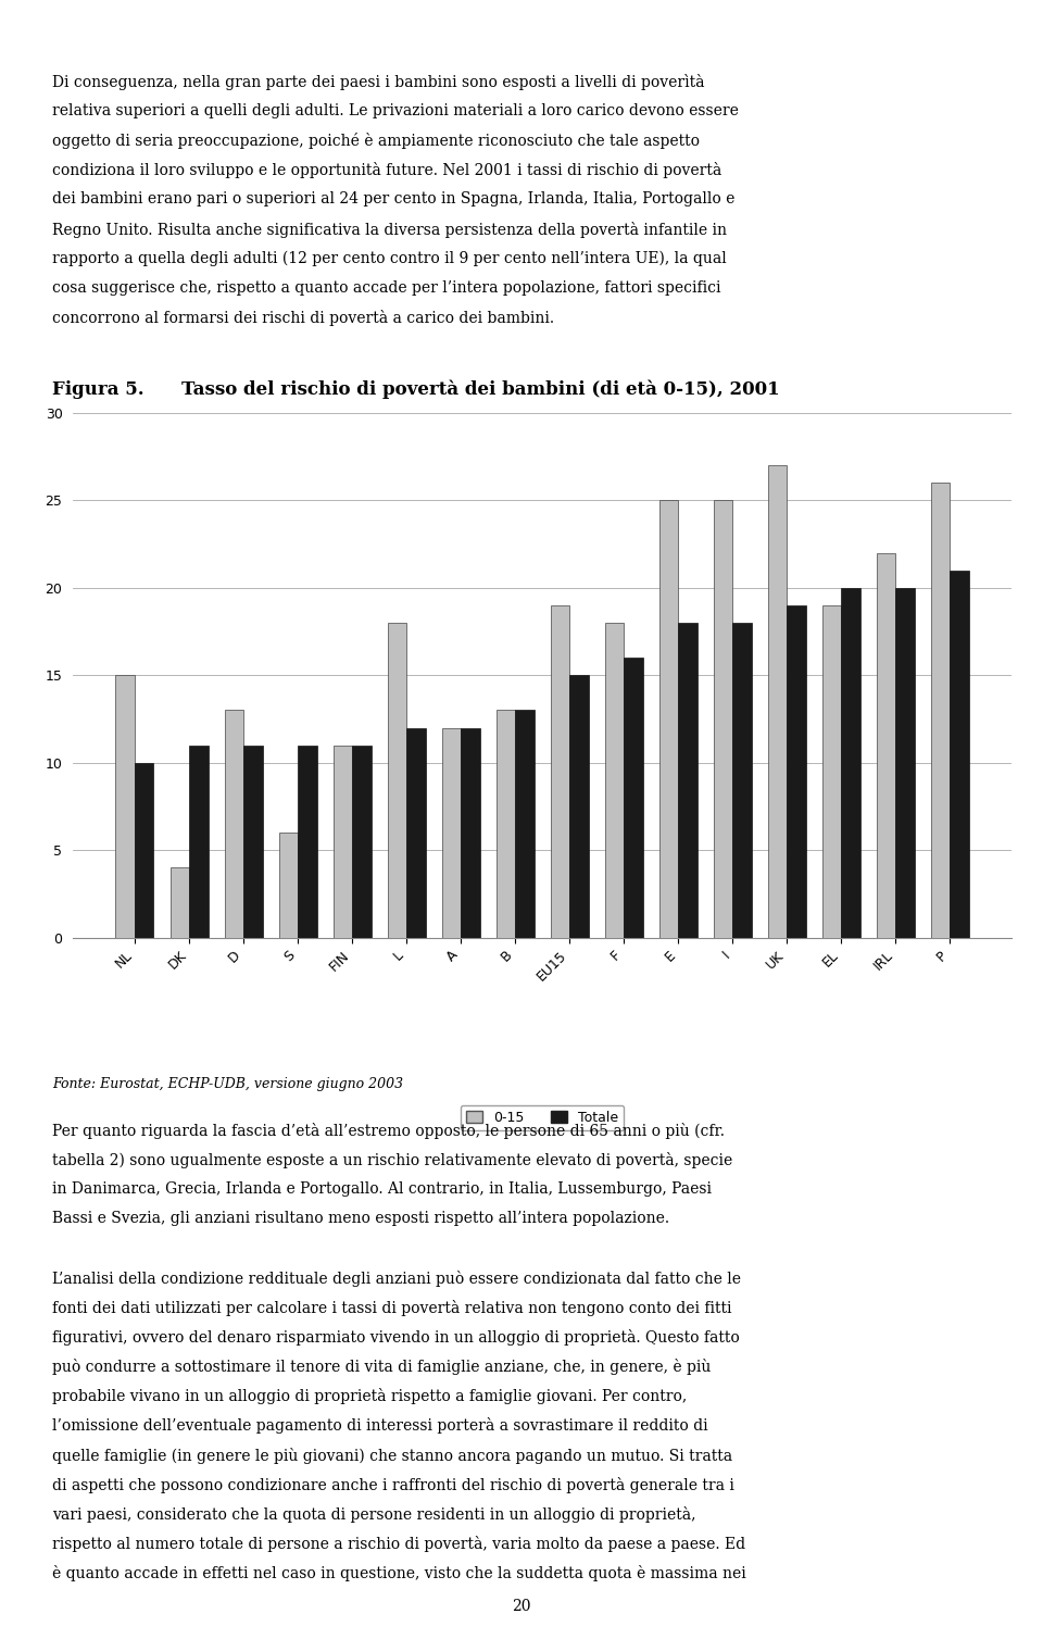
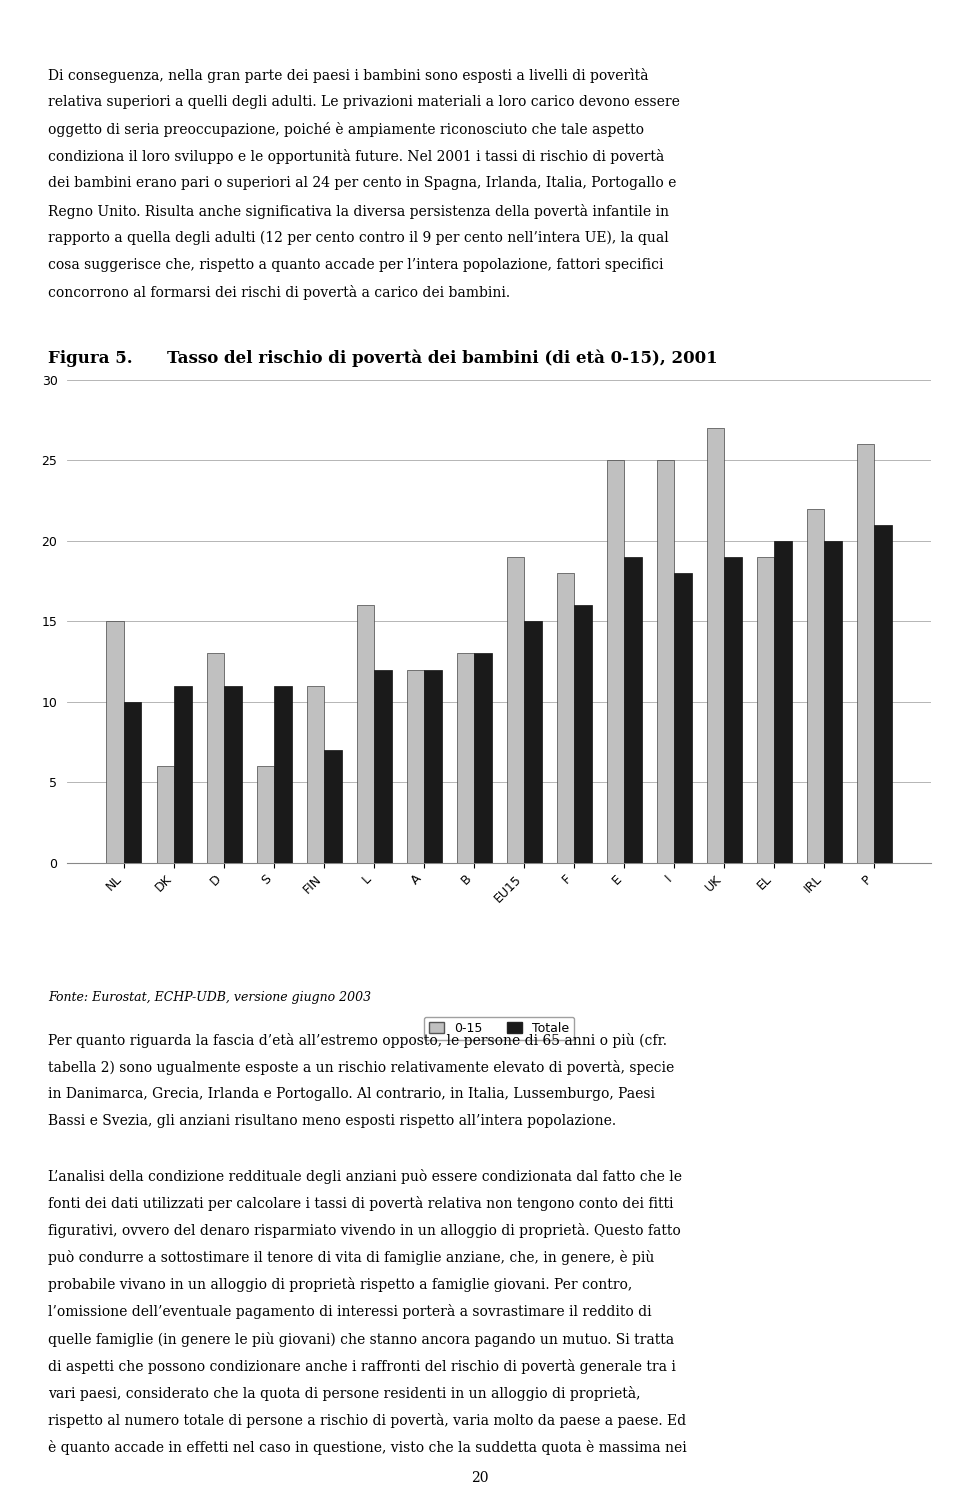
0-15/DK: 4 -> 6
Totale/FIN: 11 -> 7
0-15/L: 18 -> 16
Totale/E: 18 -> 19
